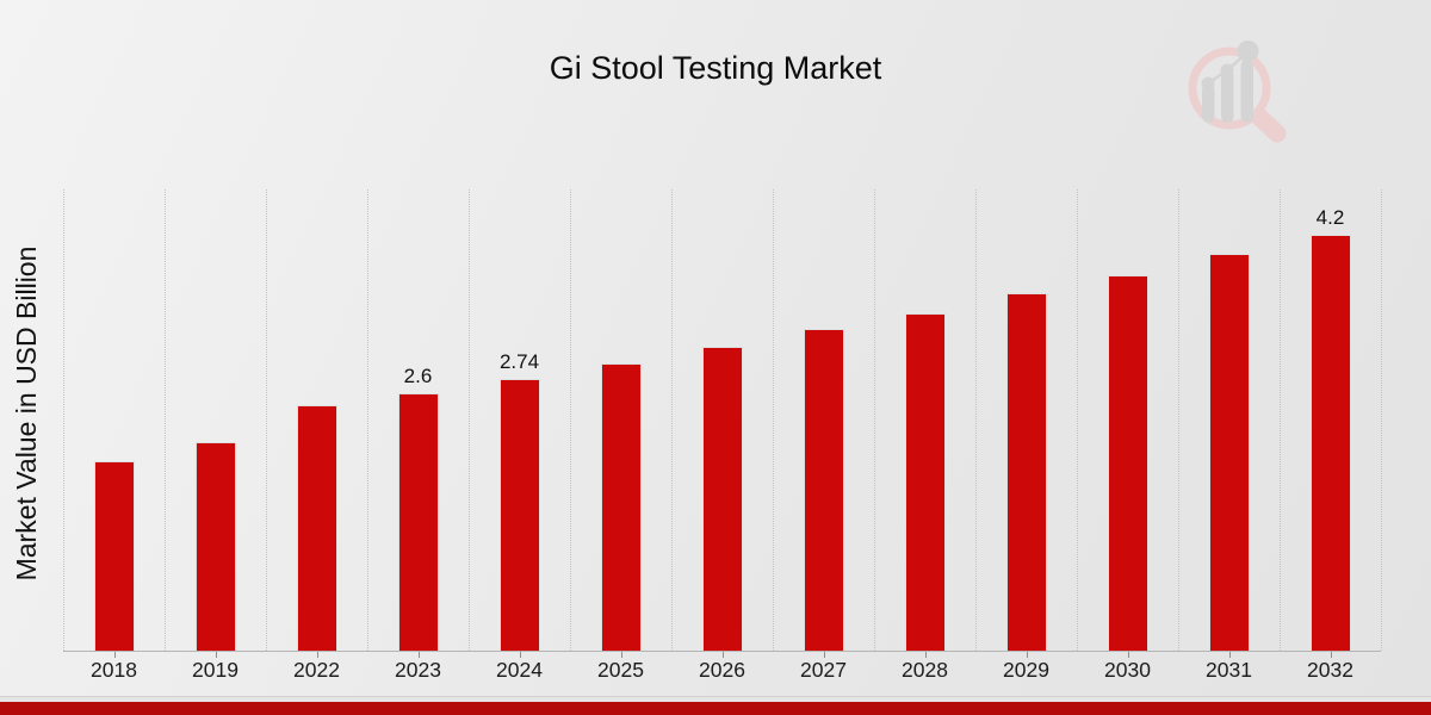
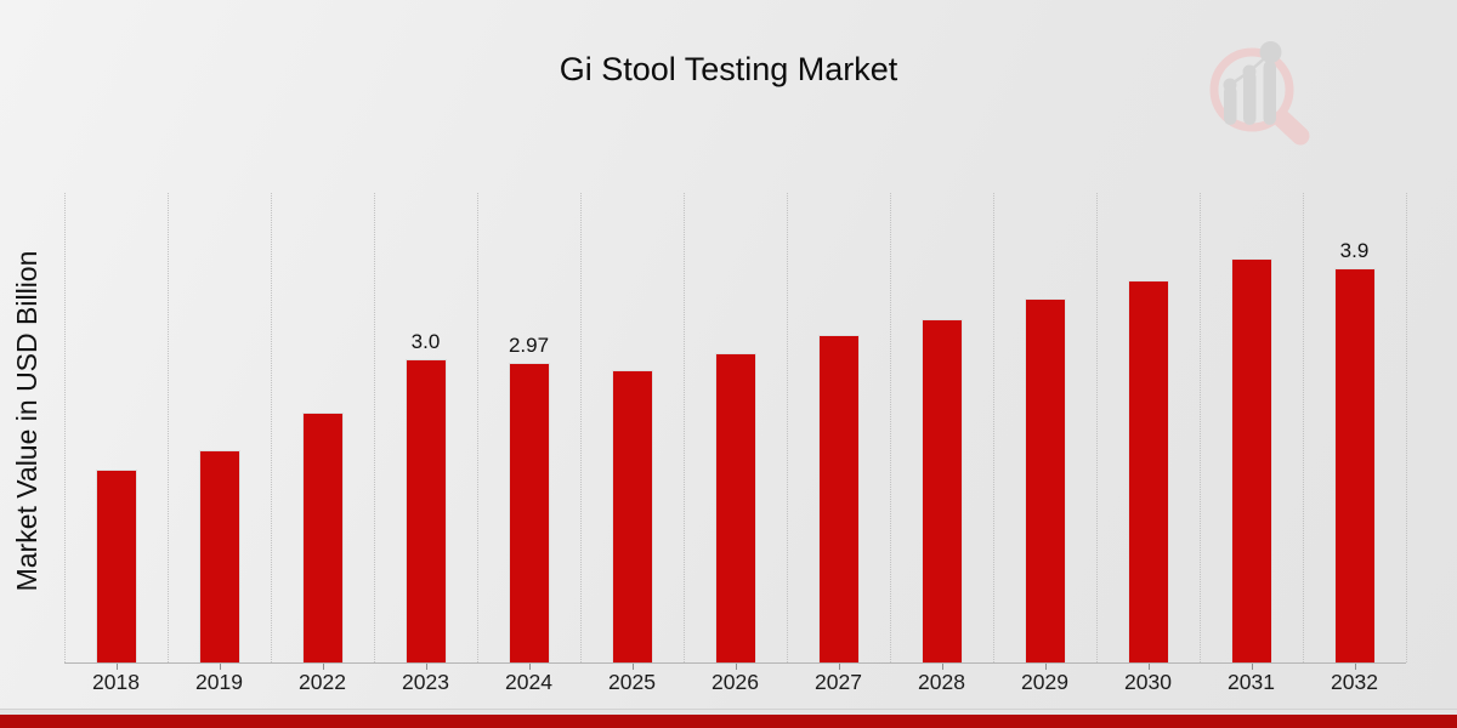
2023: 2.6 -> 3.0
2024: 2.74 -> 2.97
2032: 4.2 -> 3.9
